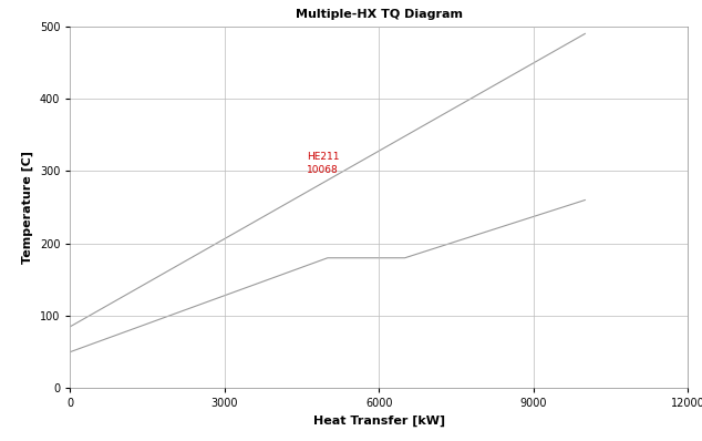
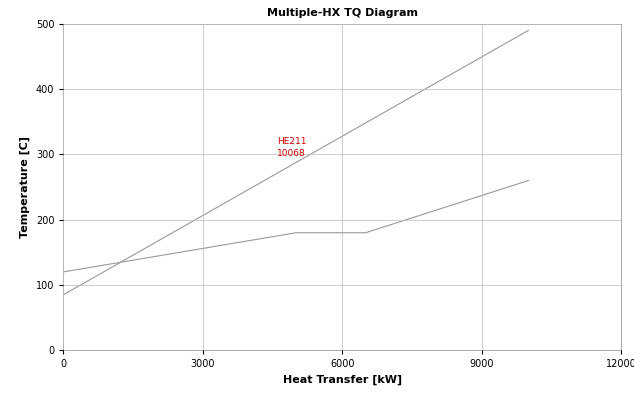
0: 50 -> 120
